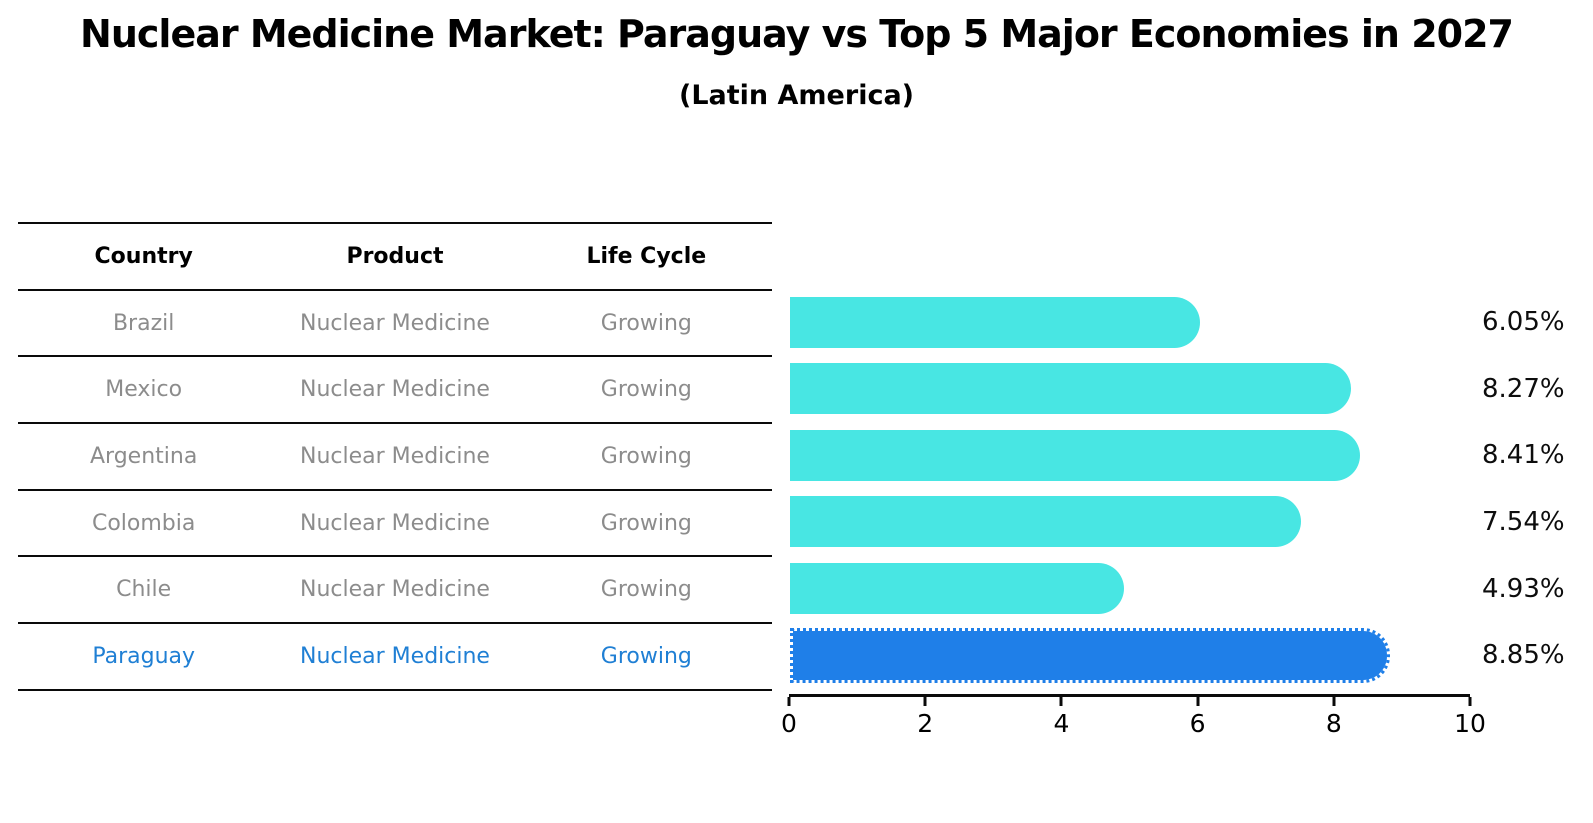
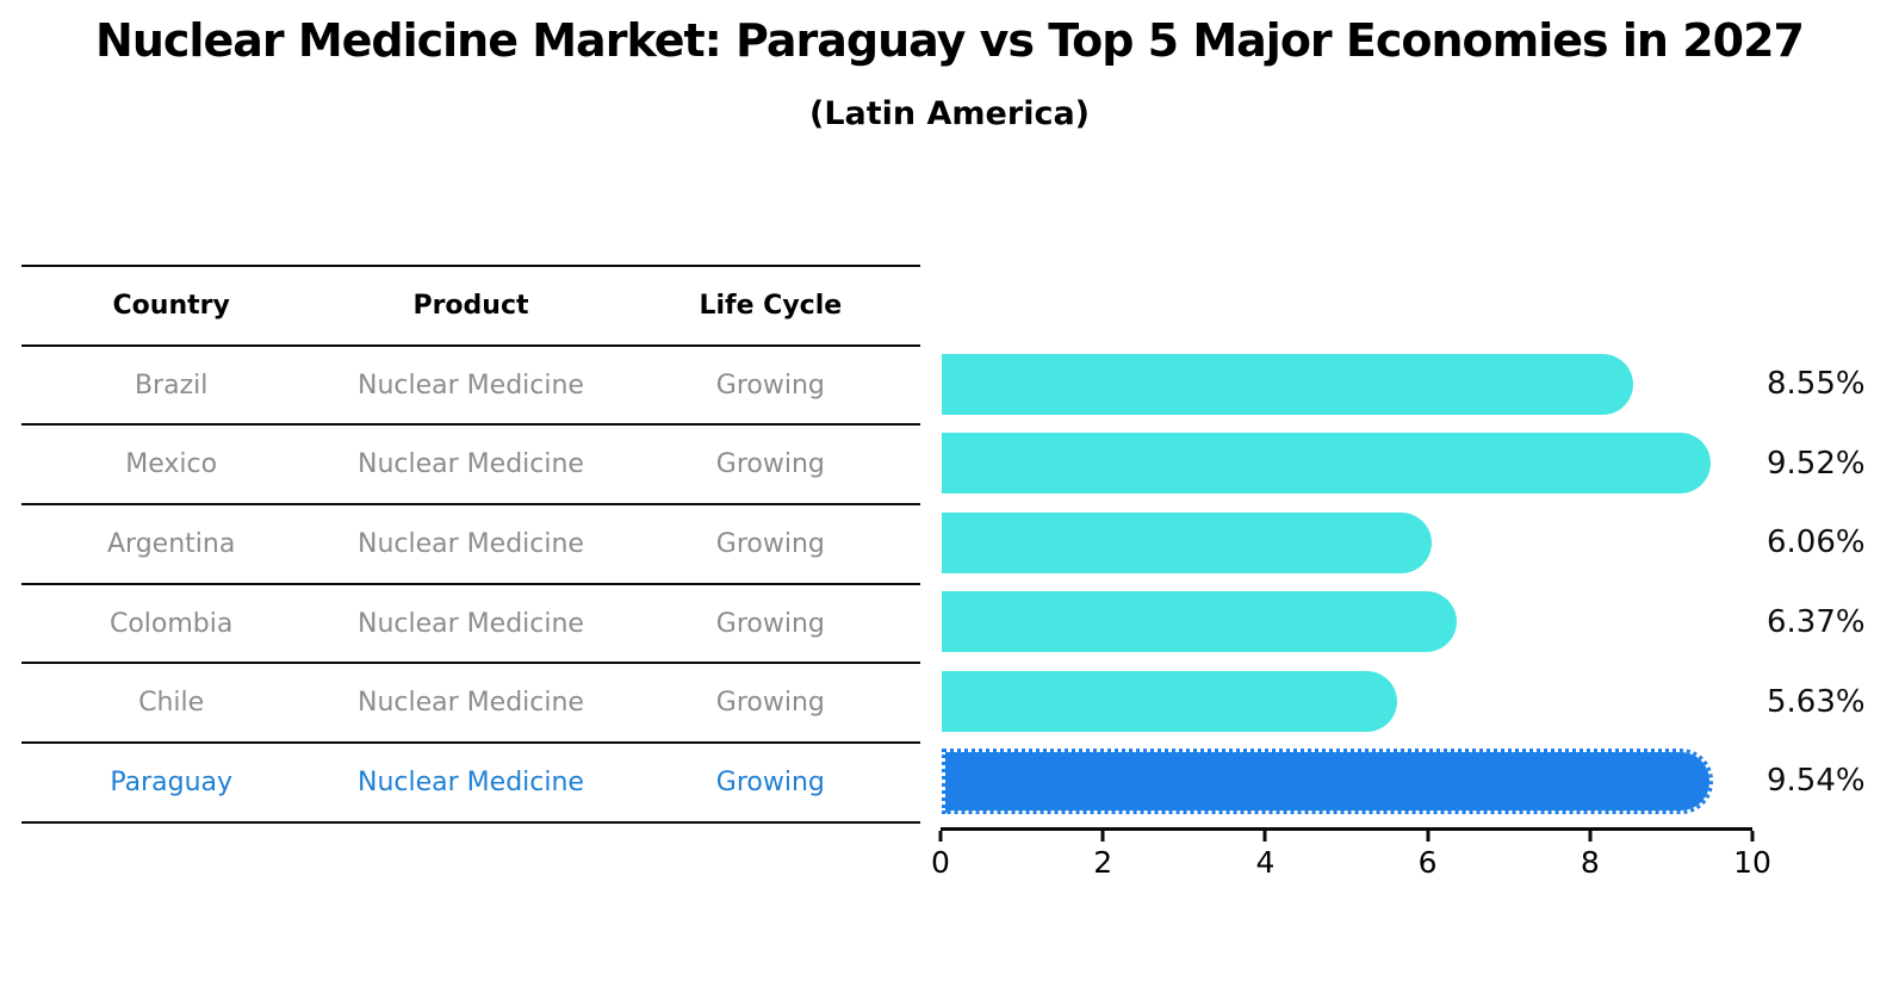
Brazil: 6.05% -> 8.55%
Mexico: 8.27% -> 9.52%
Argentina: 8.41% -> 6.06%
Colombia: 7.54% -> 6.37%
Chile: 4.93% -> 5.63%
Paraguay: 8.85% -> 9.54%
